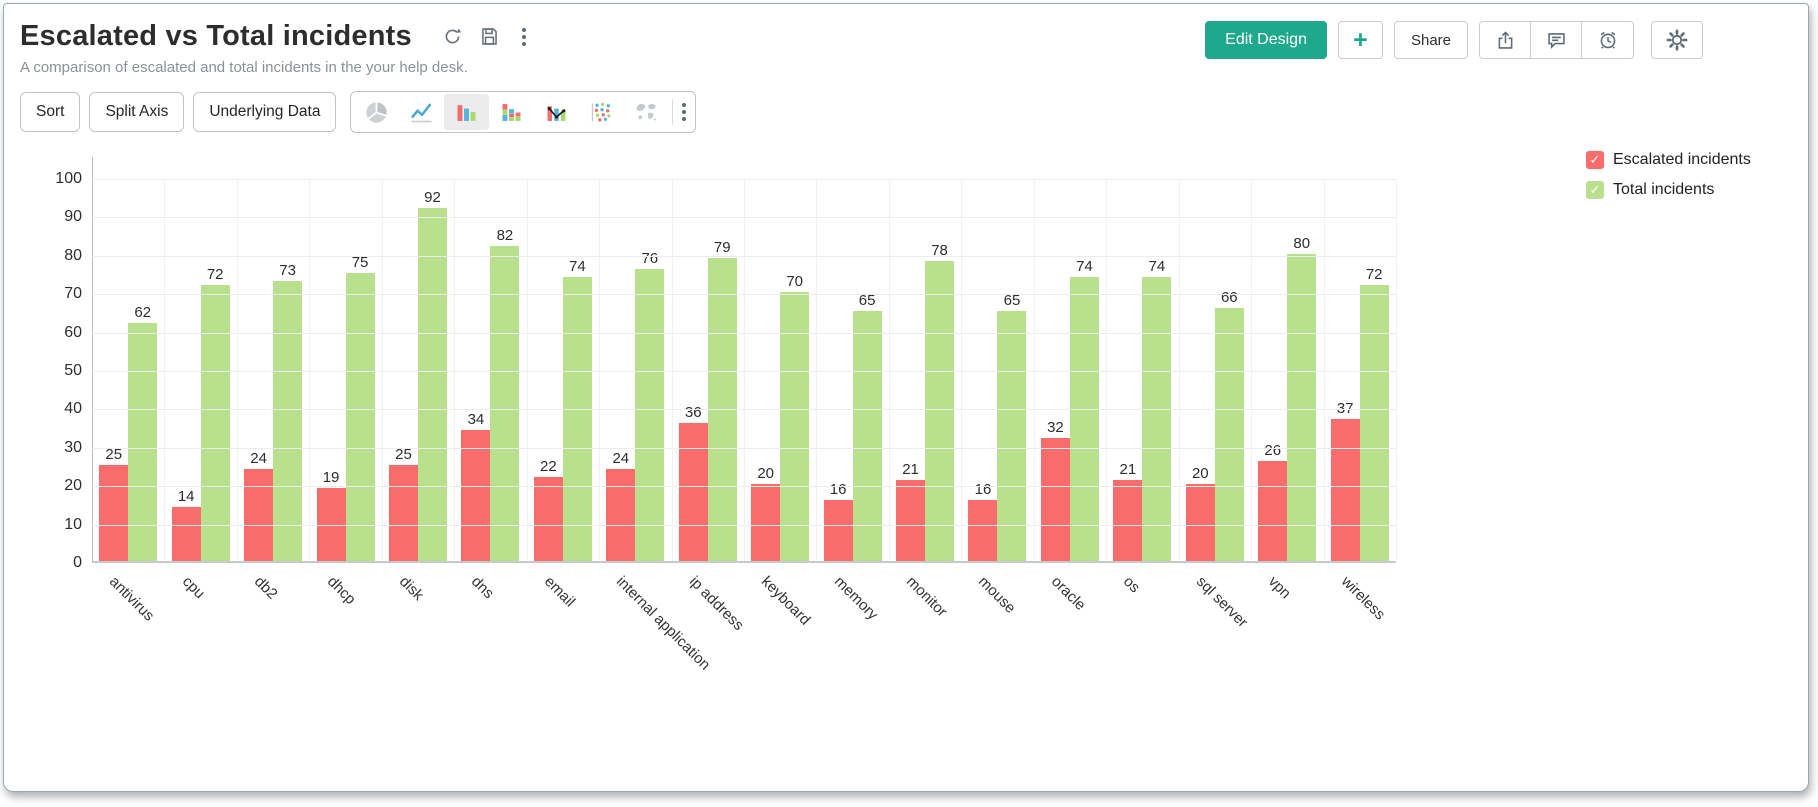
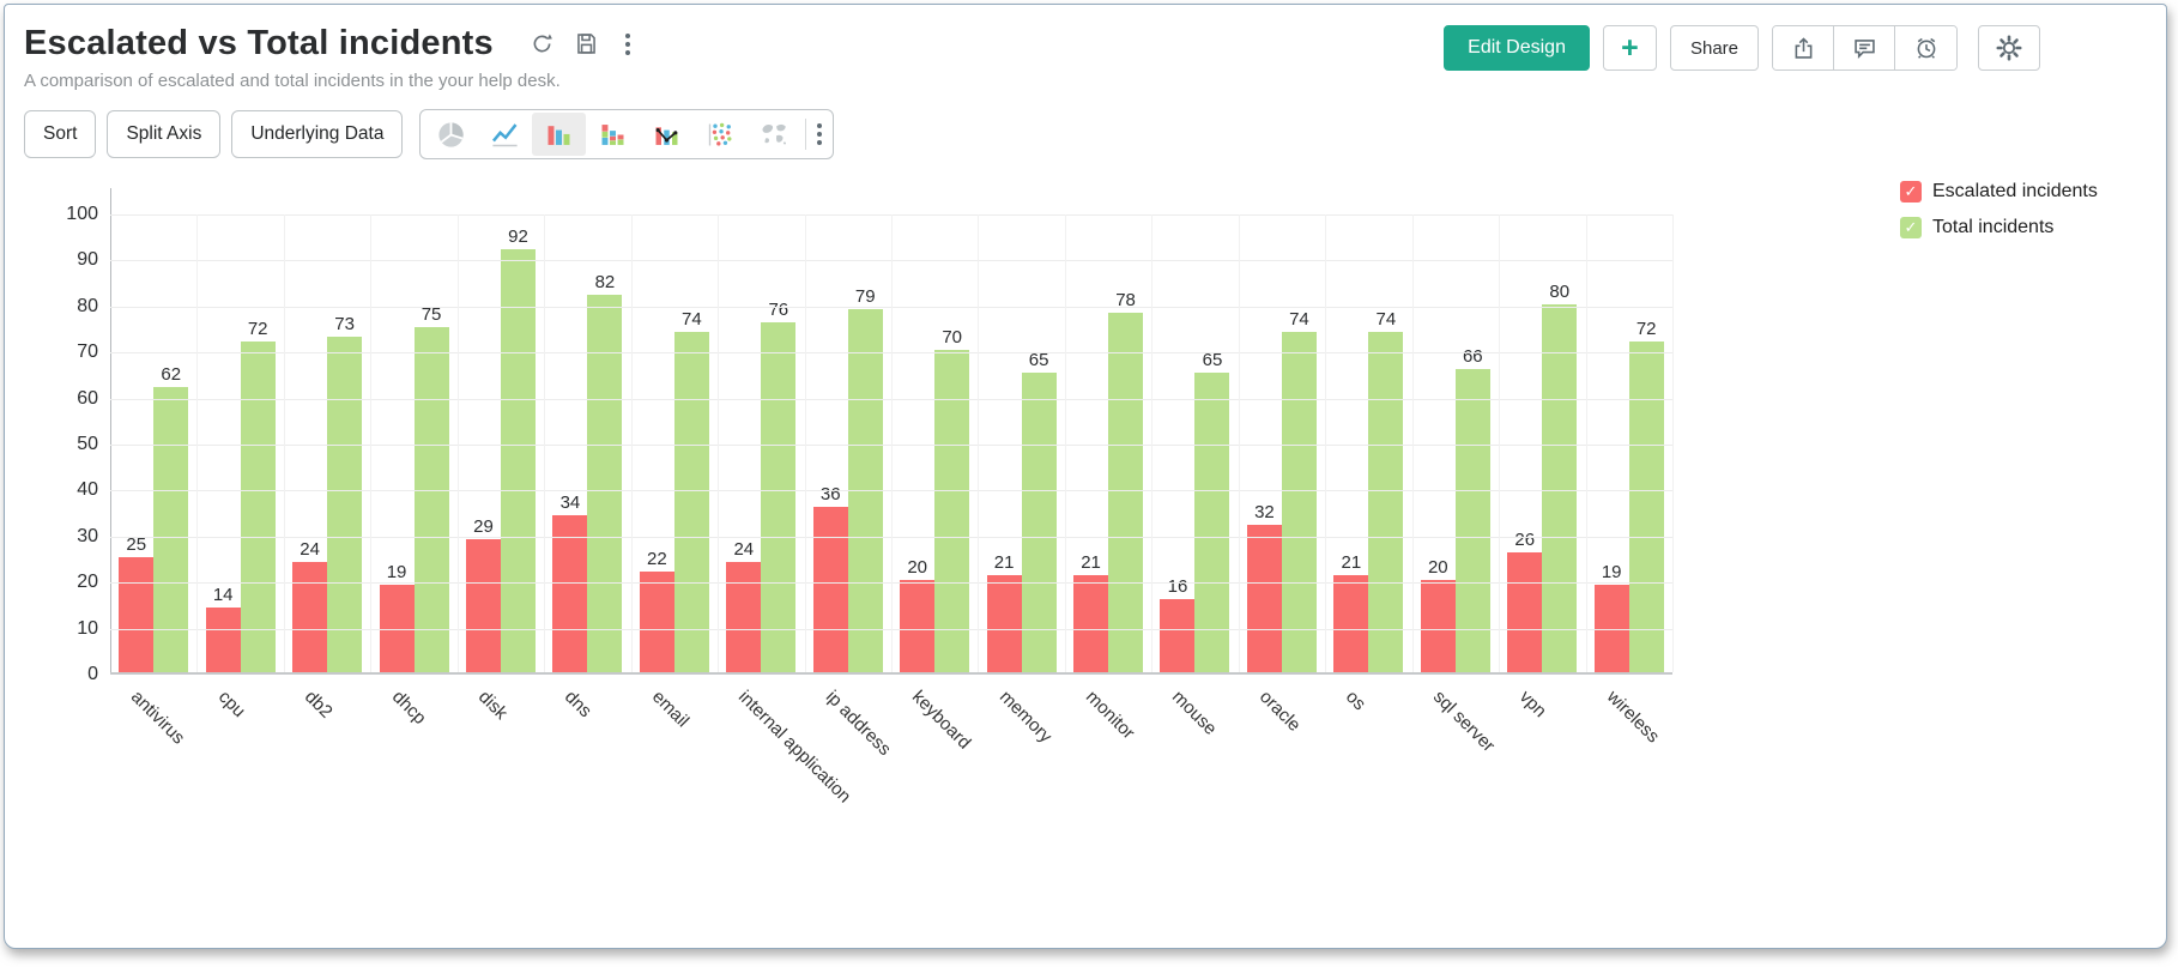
Escalated incidents/disk: 25 -> 29
Escalated incidents/memory: 16 -> 21
Escalated incidents/wireless: 37 -> 19
